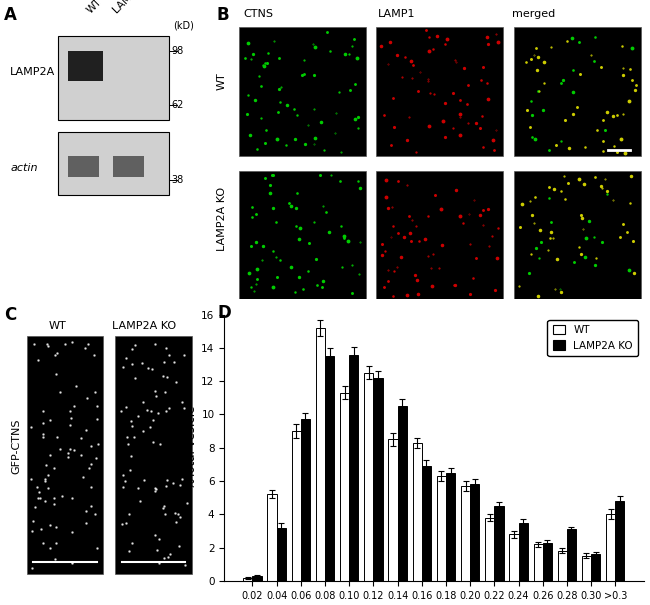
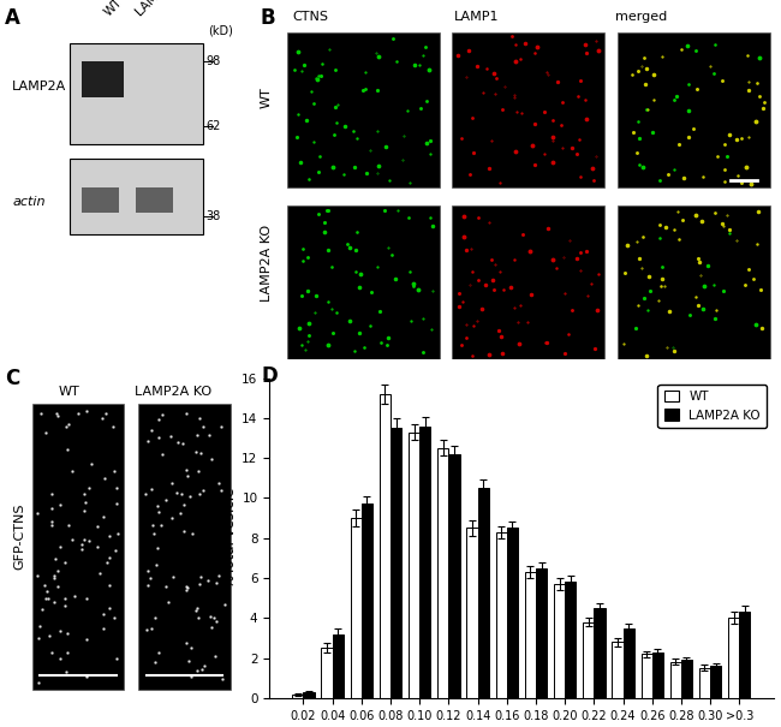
WT/0.04: 5.2 -> 2.5
WT/0.10: 11.3 -> 13.3
LAMP2A KO/0.16: 6.9 -> 8.5
LAMP2A KO/0.28: 3.1 -> 1.9
LAMP2A KO/>0.3: 4.8 -> 4.3
